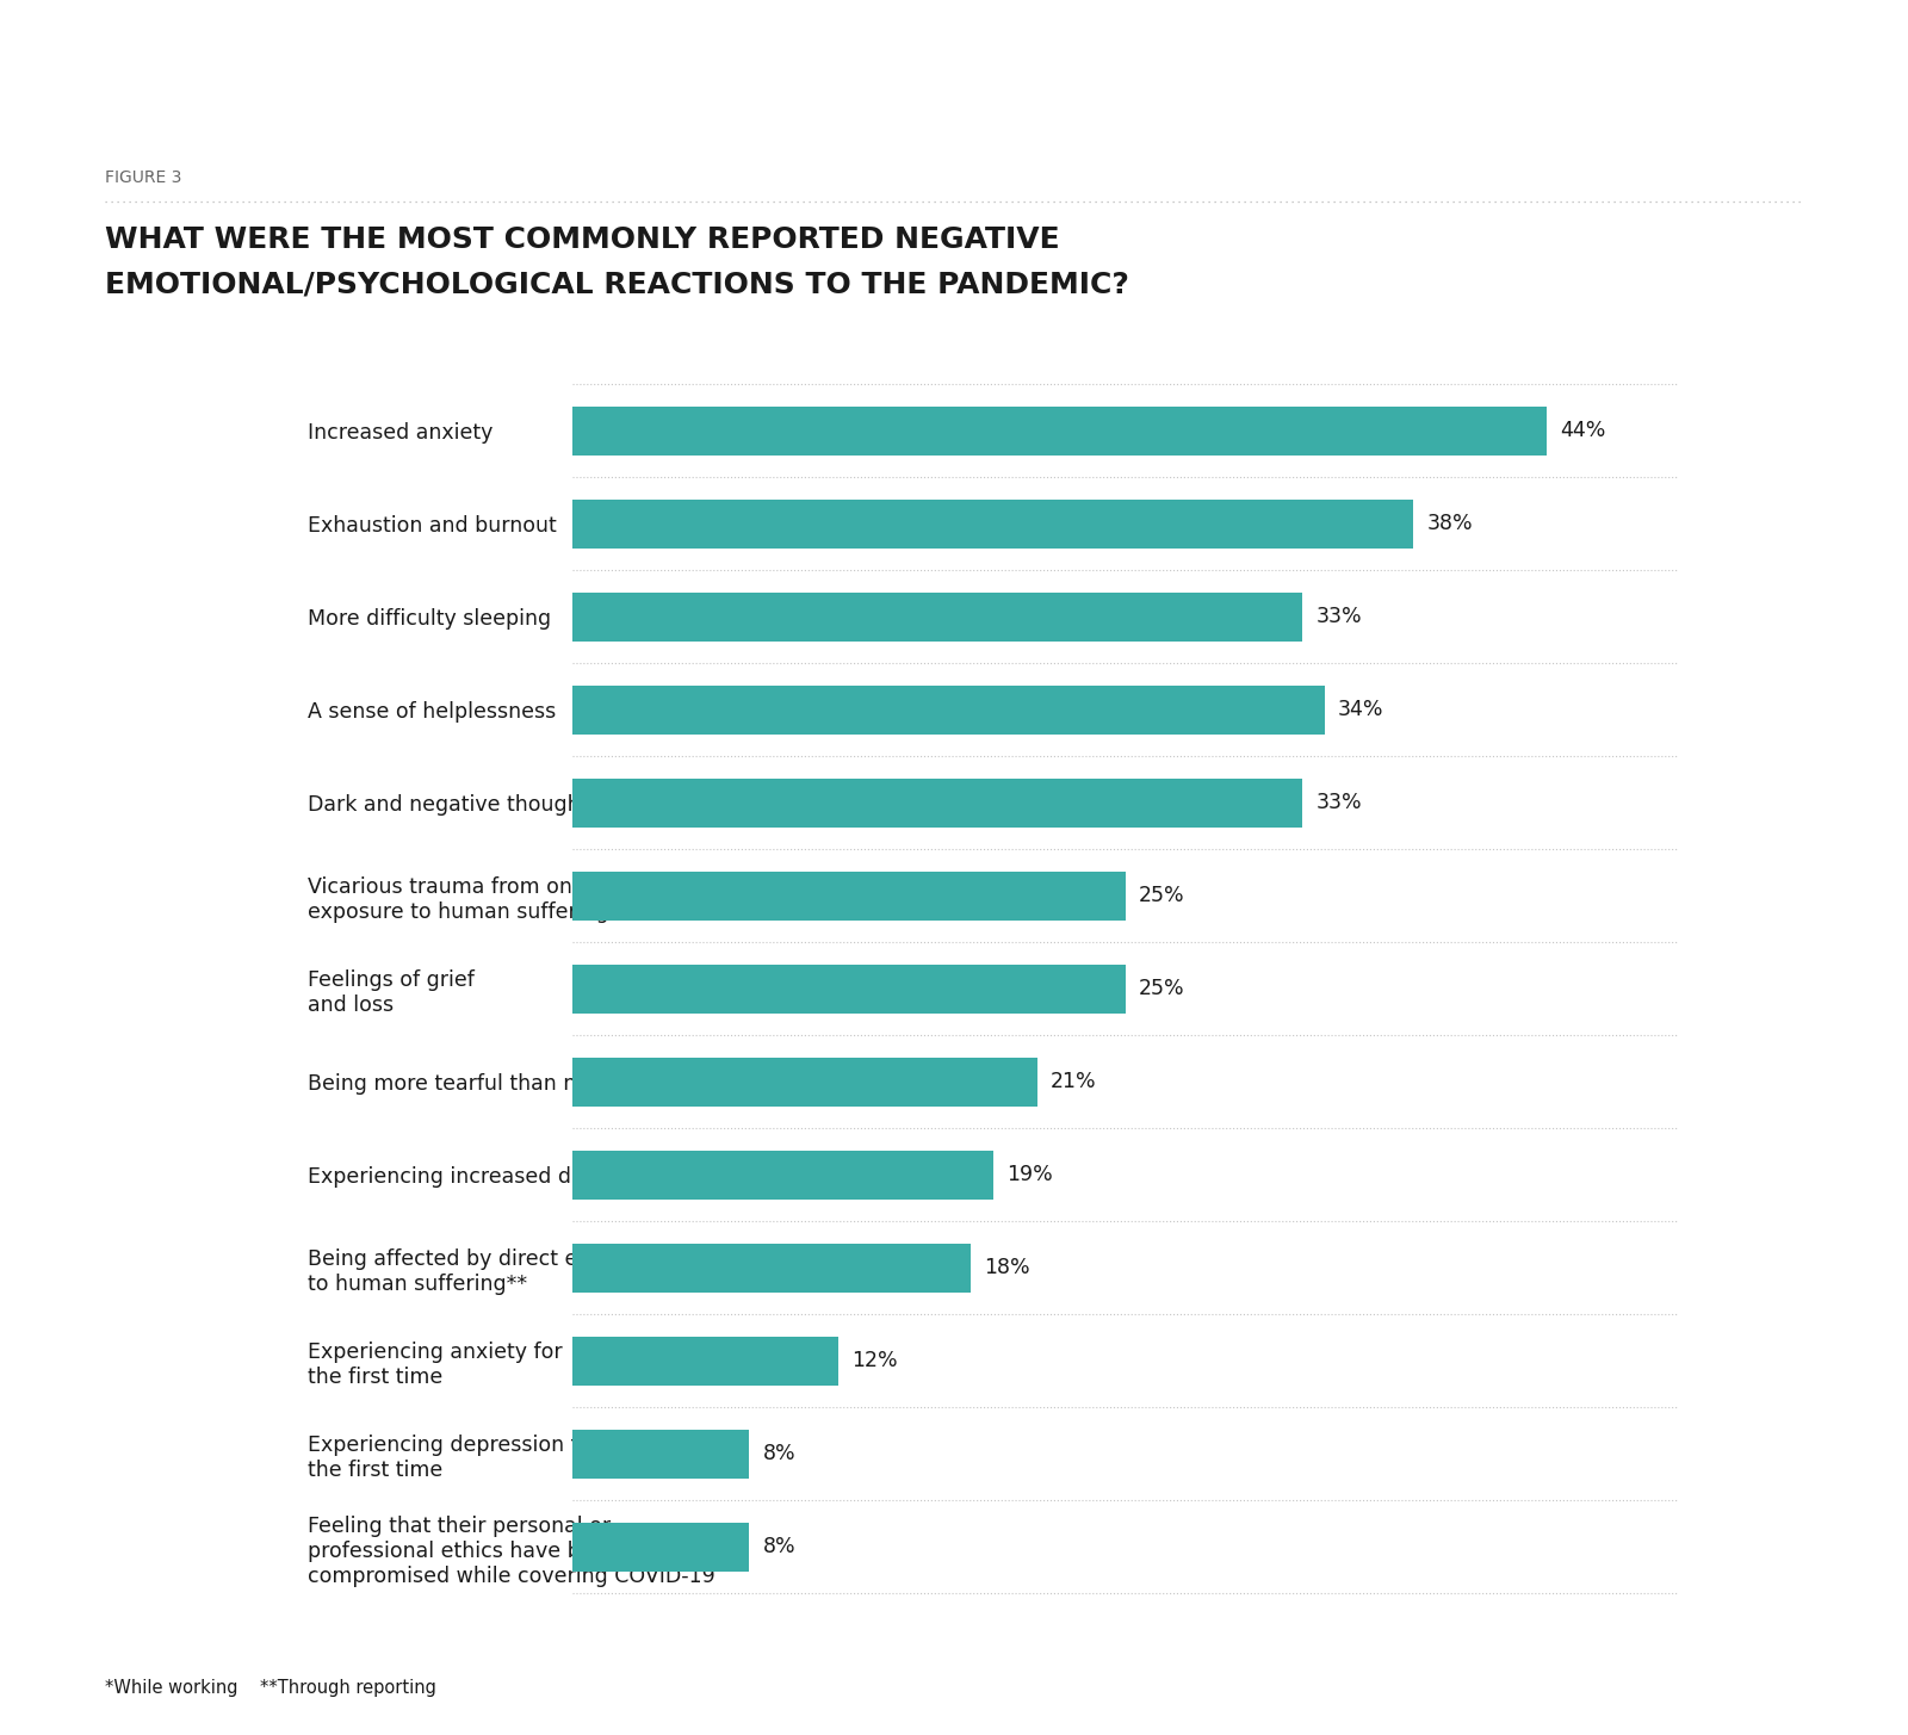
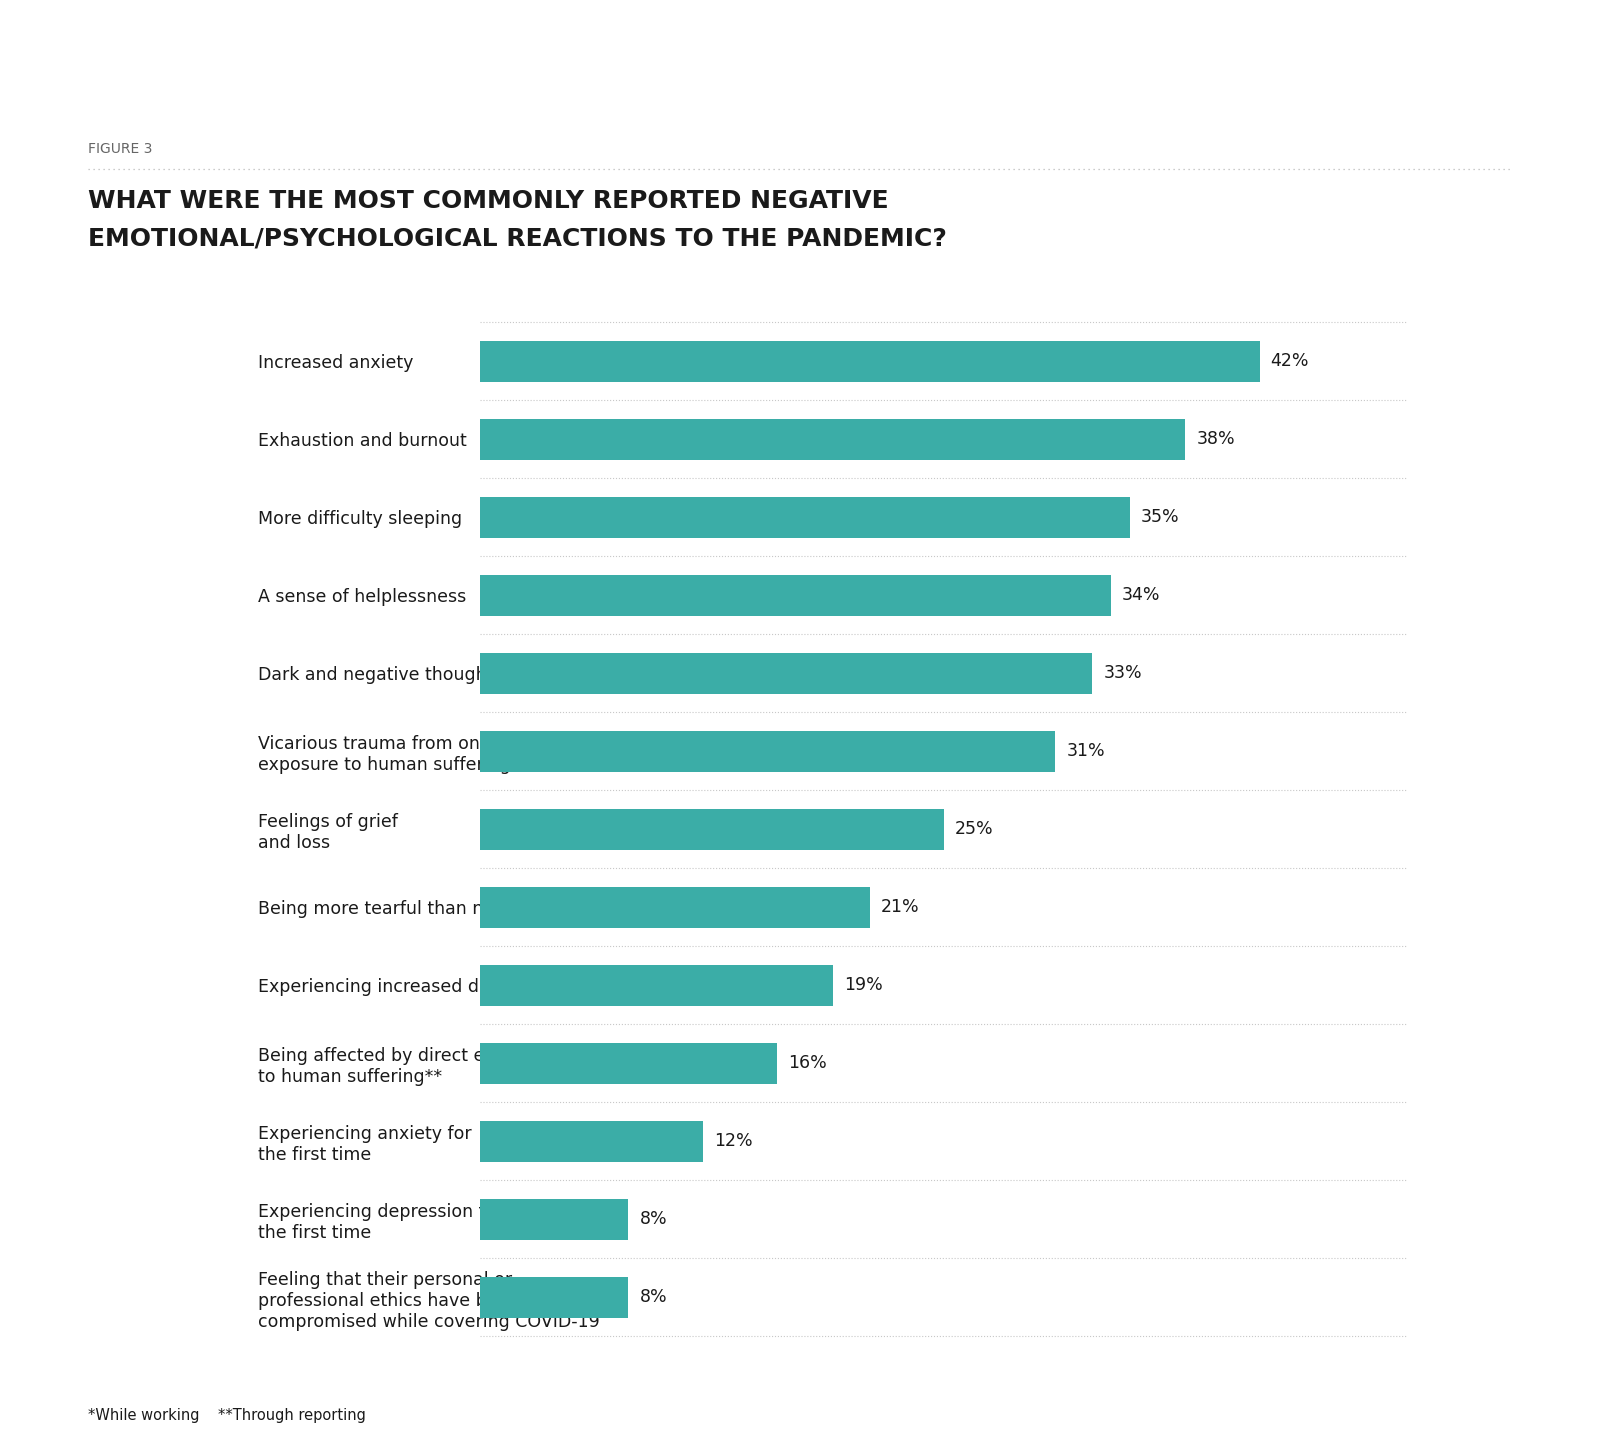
Increased anxiety: 44% -> 42%
More difficulty sleeping: 33% -> 35%
Vicarious trauma from online exposure to human suffering*: 25% -> 31%
Being affected by direct exposure to human suffering**: 18% -> 16%
